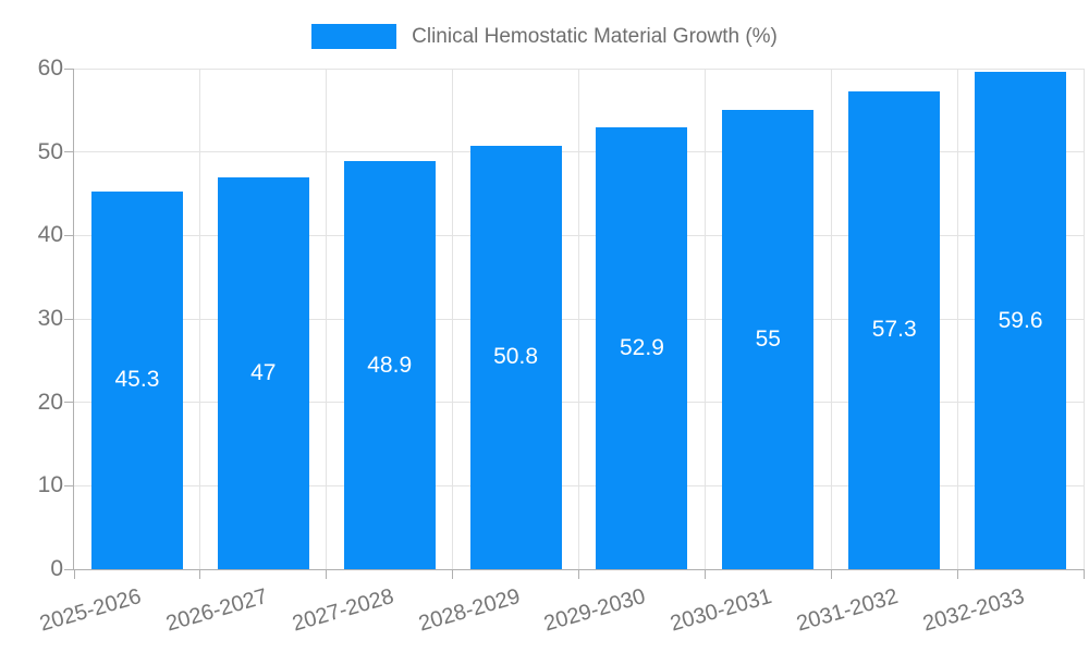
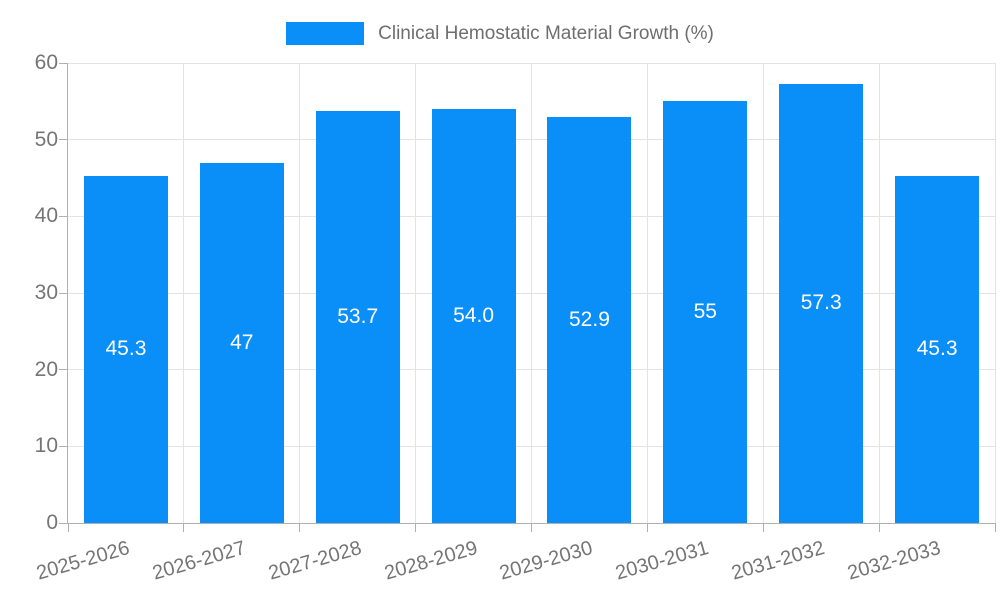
2027-2028: 48.9 -> 53.7
2028-2029: 50.8 -> 54.0
2032-2033: 59.6 -> 45.3
